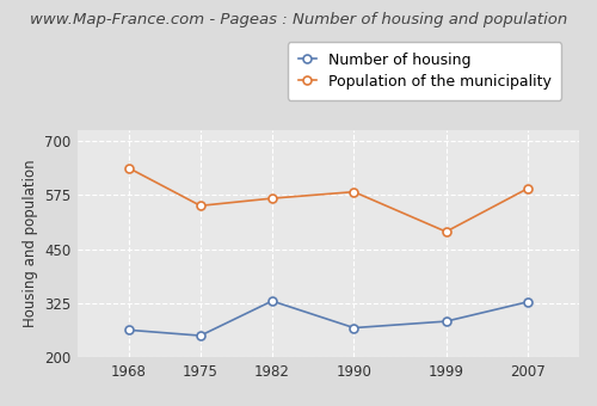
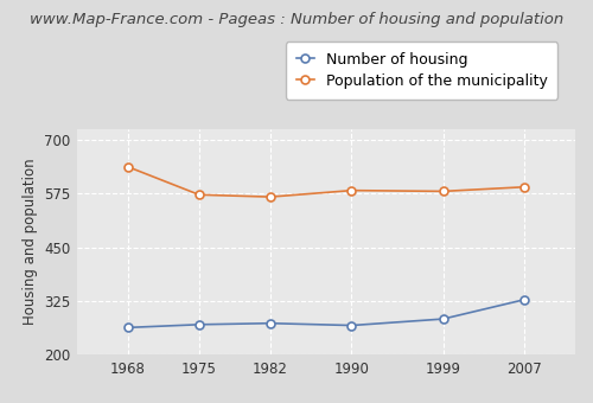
Number of housing/1975: 250 -> 270
Population of the municipality/1975: 550 -> 572
Number of housing/1982: 330 -> 273
Population of the municipality/1999: 490 -> 580
